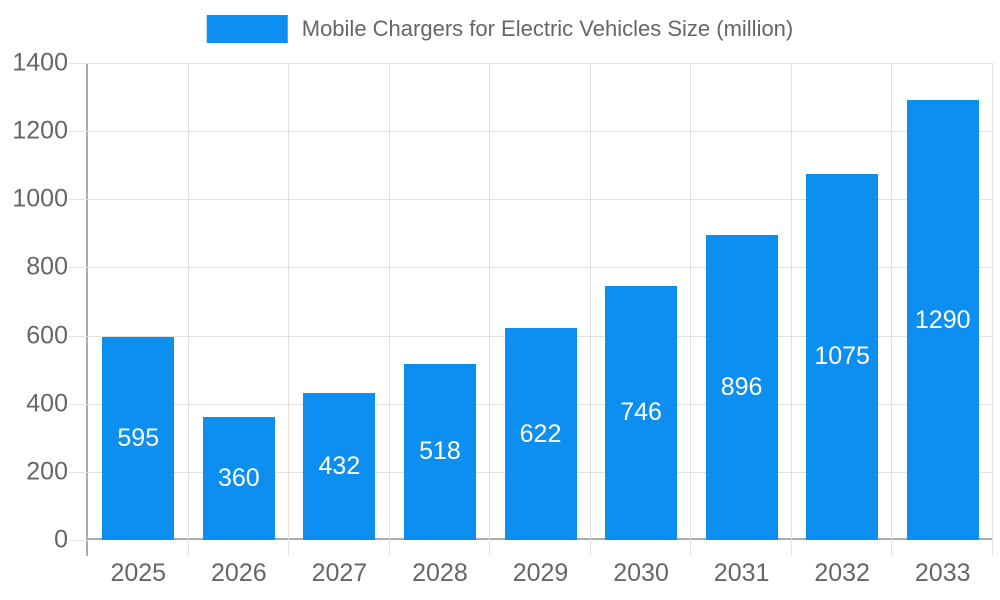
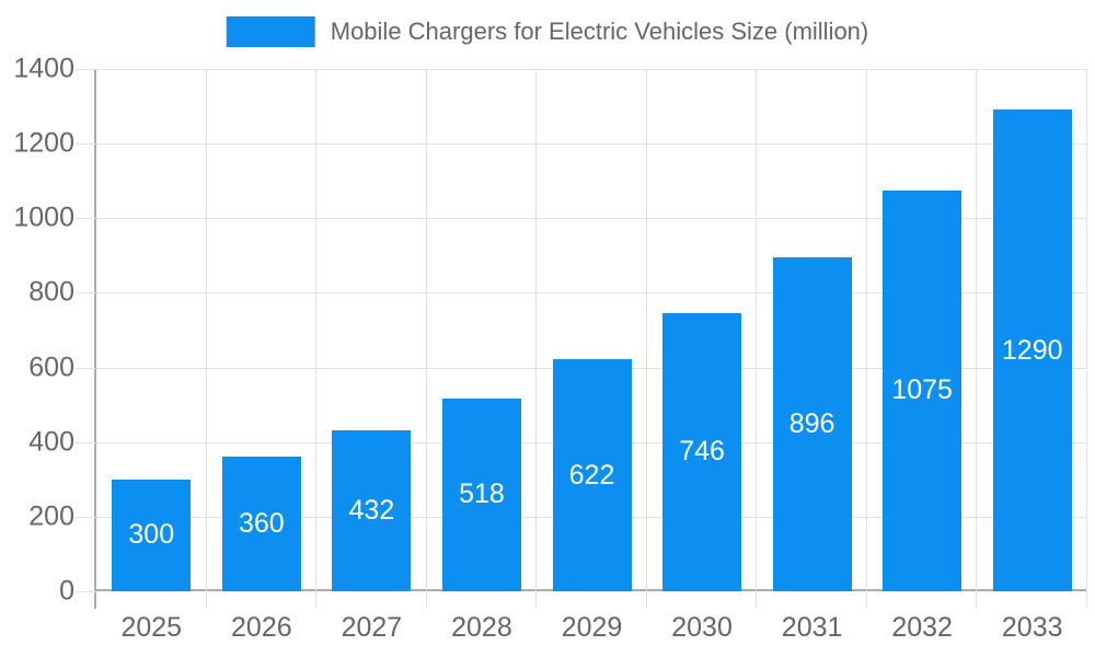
2025: 595 -> 300
